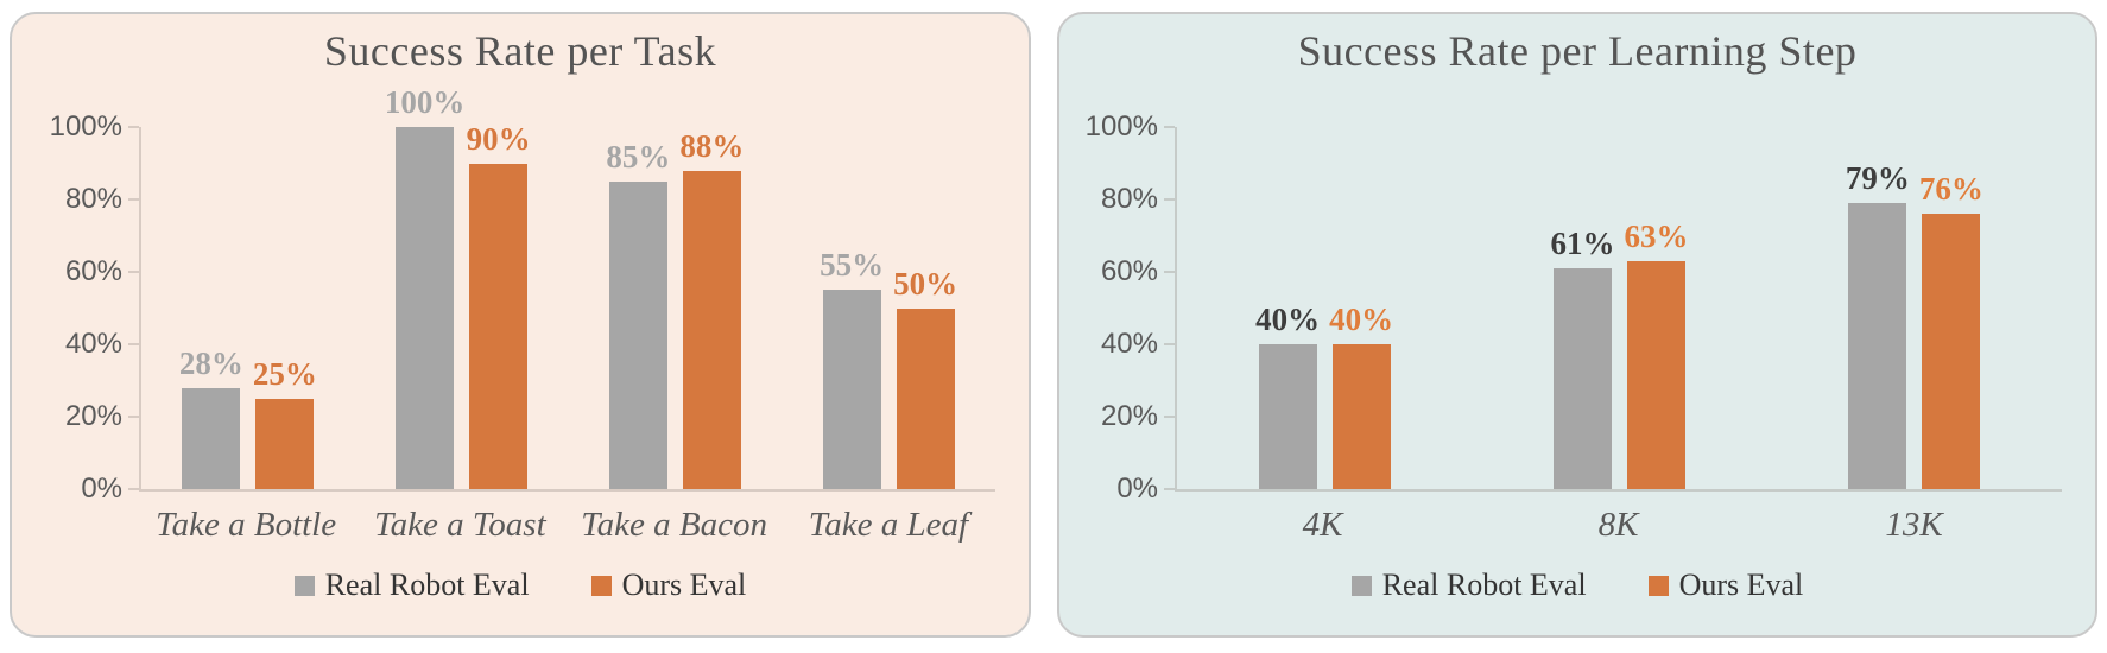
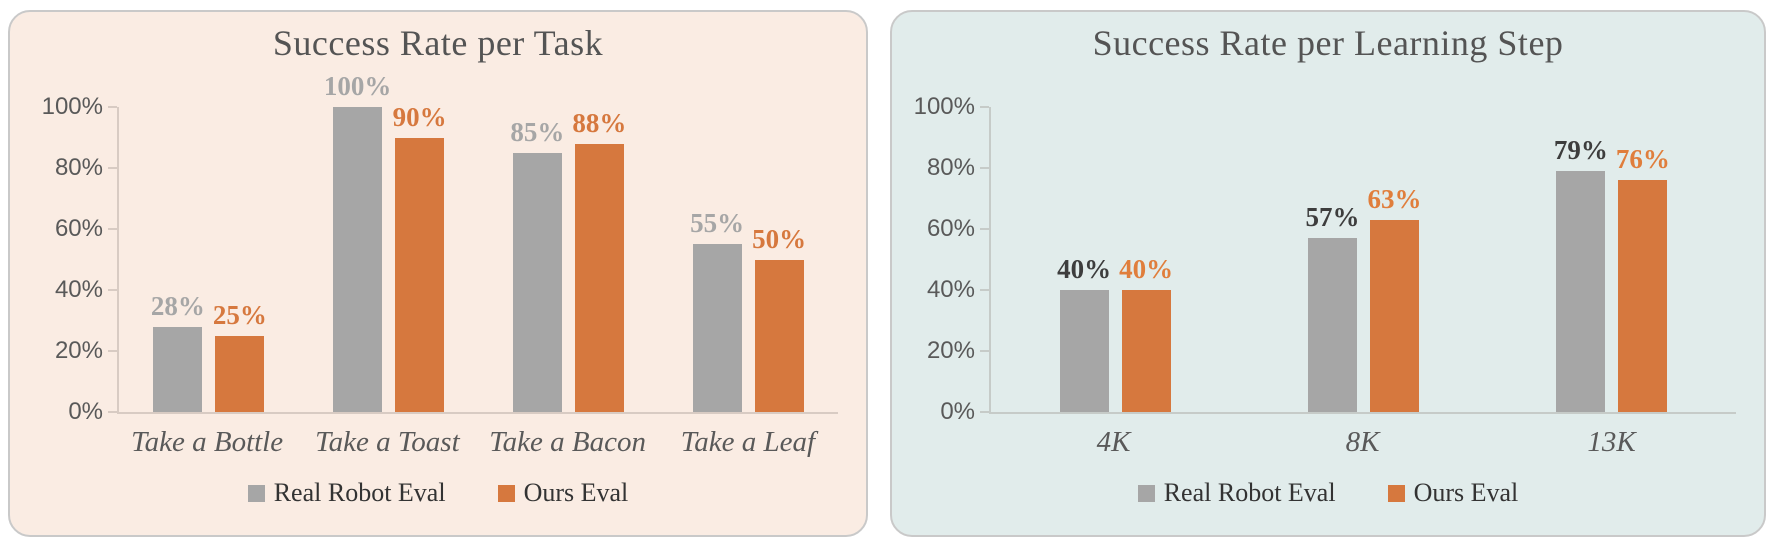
Success Rate per Learning Step/Real Robot Eval/8K: 61% -> 57%
